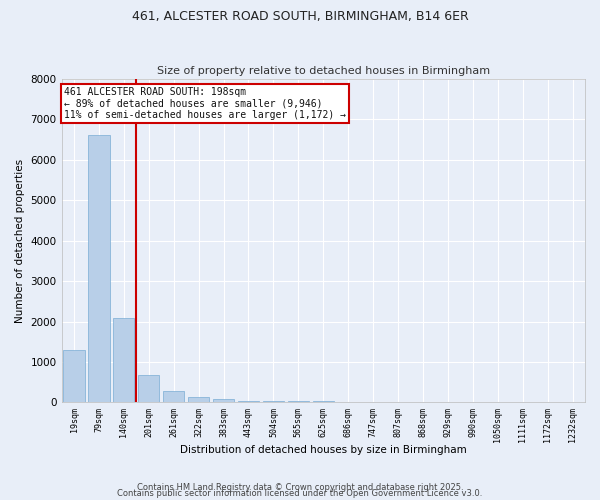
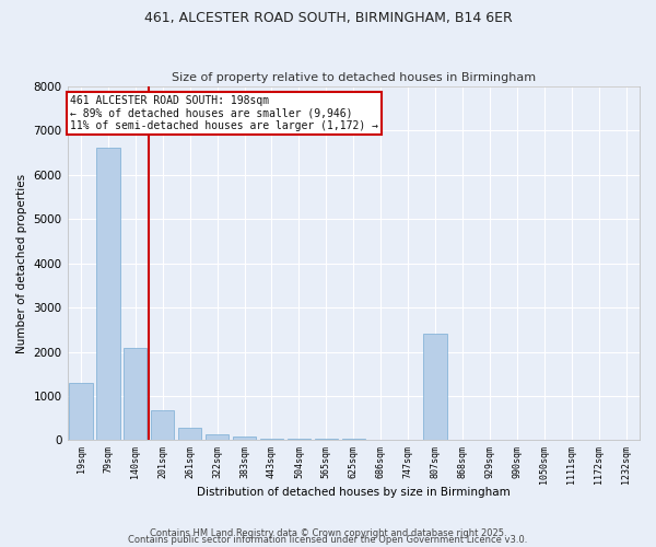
807sqm: 10 -> 2400
